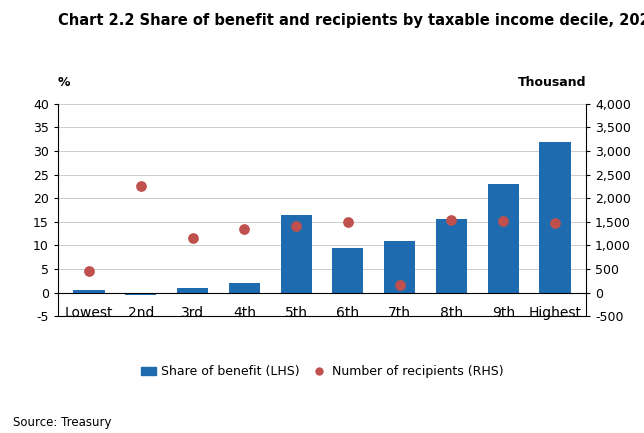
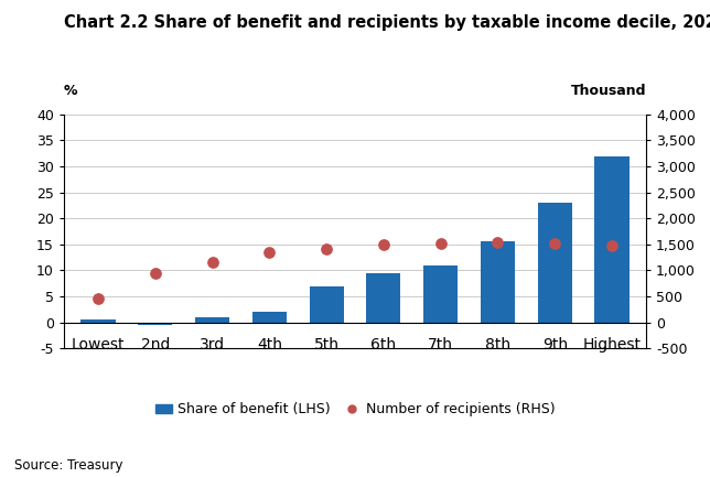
Number of recipients (RHS)/2nd: 2,250 -> 950
Share of benefit (LHS)/5th: 16.5 -> 7.0
Number of recipients (RHS)/7th: 150 -> 1,520
